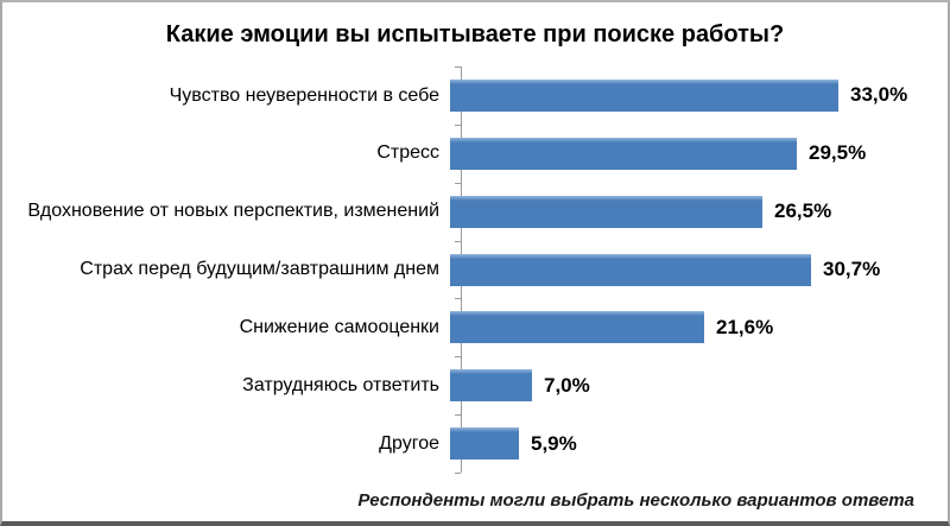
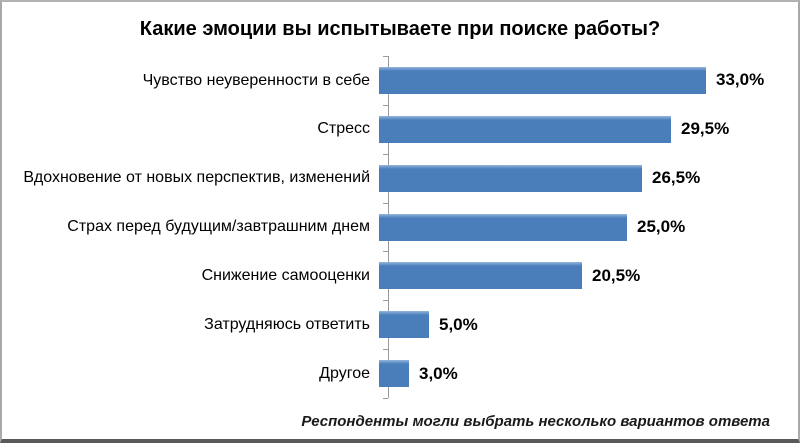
Страх перед будущим/завтрашним днем: 30,7% -> 25,0%
Снижение самооценки: 21,6% -> 20,5%
Затрудняюсь ответить: 7,0% -> 5,0%
Другое: 5,9% -> 3,0%
